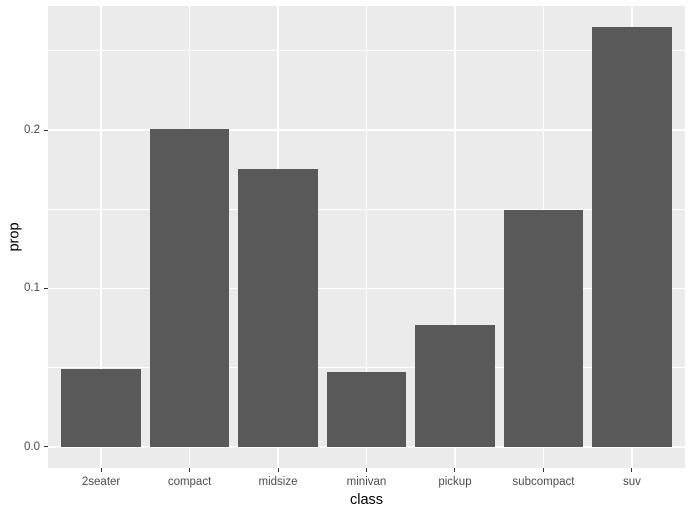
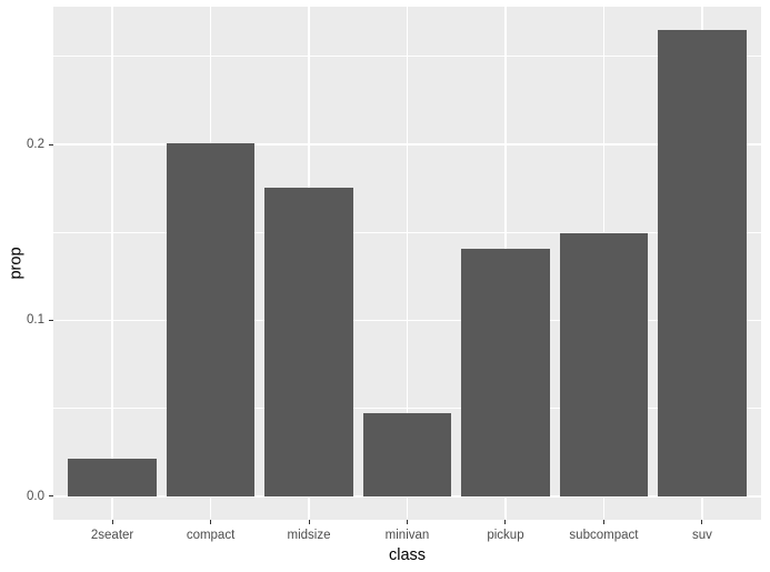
2seater: 0.049 -> 0.021
pickup: 0.077 -> 0.141
